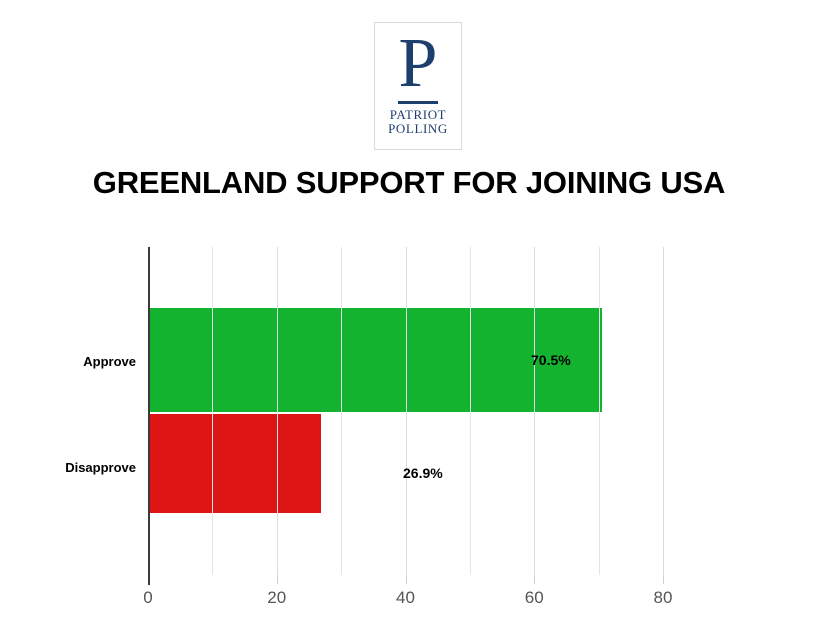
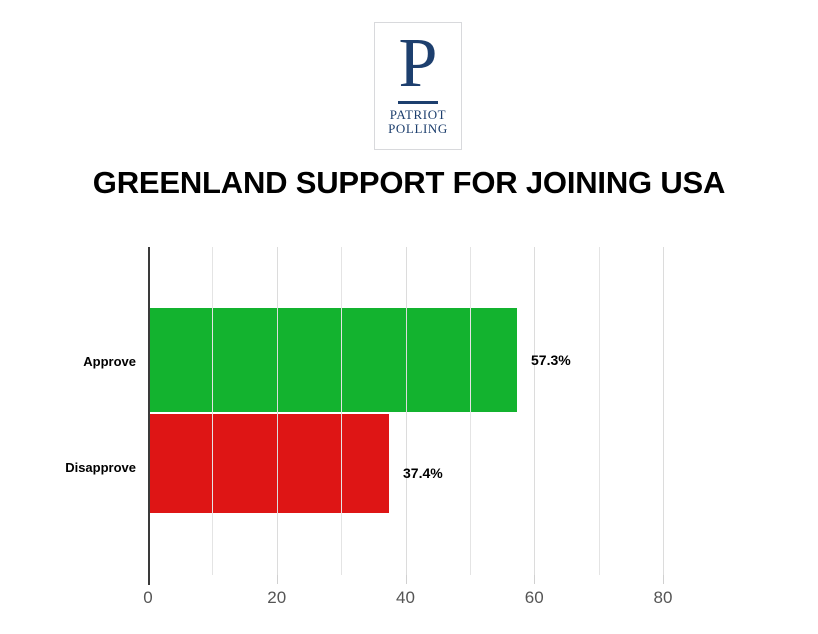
Approve: 70.5% -> 57.3%
Disapprove: 26.9% -> 37.4%
